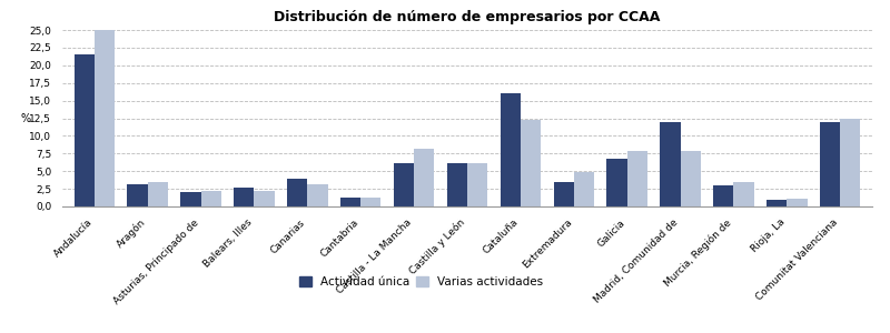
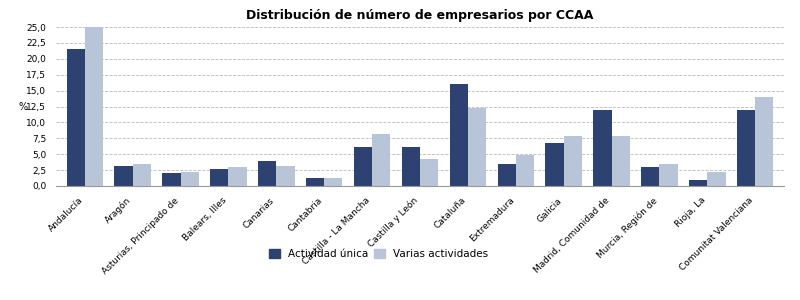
Varias actividades/Balears, Illes: 2,2 -> 3,0
Varias actividades/Castilla y León: 6,2 -> 4,2
Varias actividades/Rioja, La: 1,1 -> 2,2
Varias actividades/Comunitat Valenciana: 12,5 -> 14,0
